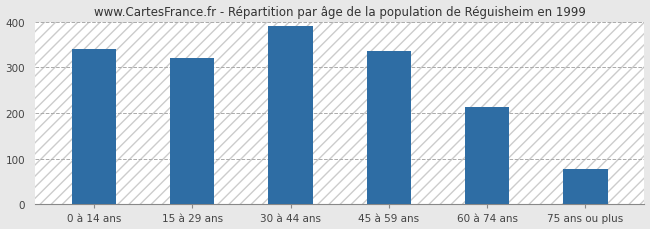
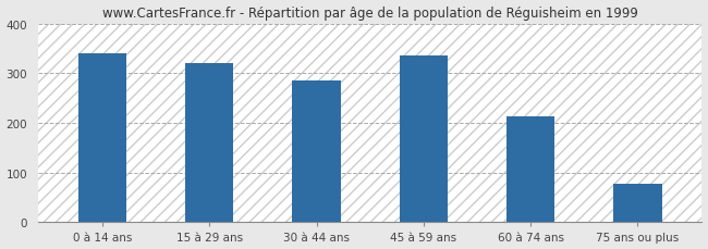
30 à 44 ans: 390 -> 285
